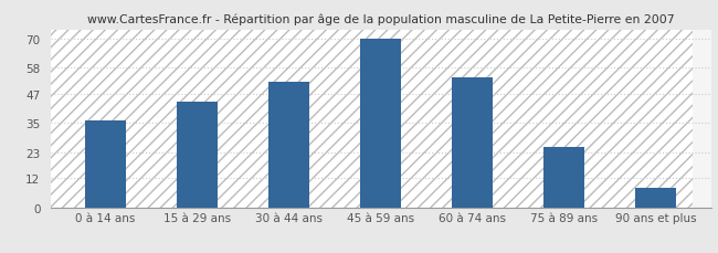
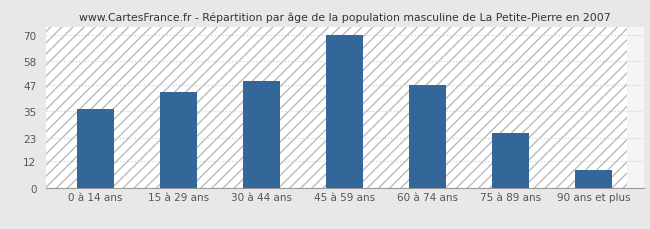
30 à 44 ans: 52 -> 49
60 à 74 ans: 54 -> 47
